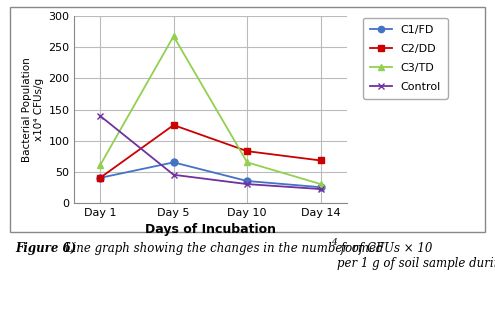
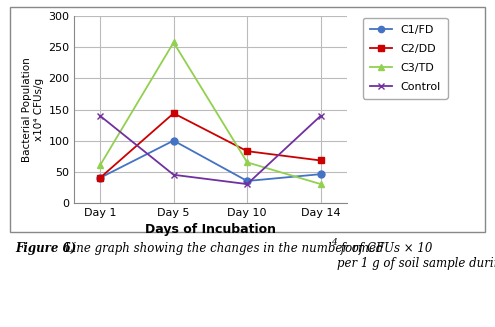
C1/FD/Day 5: 65 -> 100
C2/DD/Day 5: 125 -> 144
C3/TD/Day 5: 268 -> 258
C1/FD/Day 14: 25 -> 46
Control/Day 14: 22 -> 140
